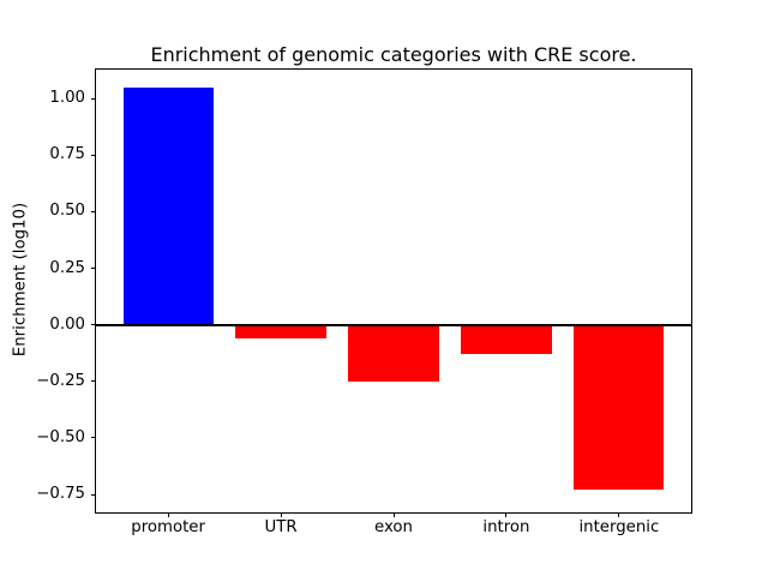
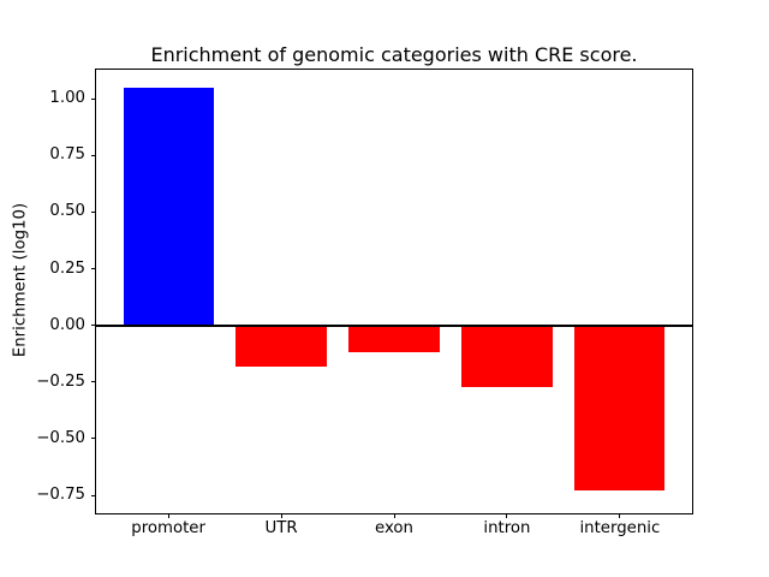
UTR: -0.06 -> -0.18
exon: -0.25 -> -0.12
intron: -0.13 -> -0.27
